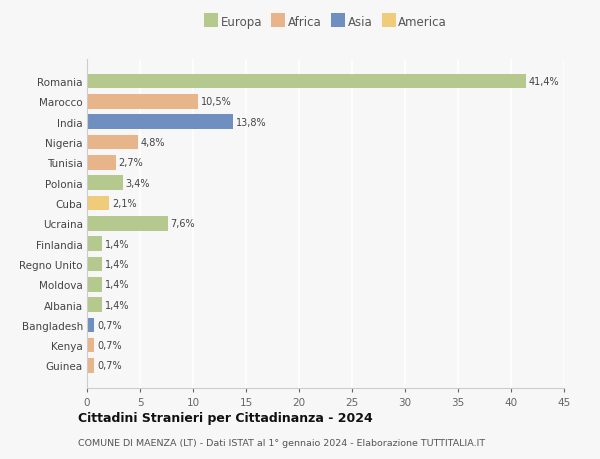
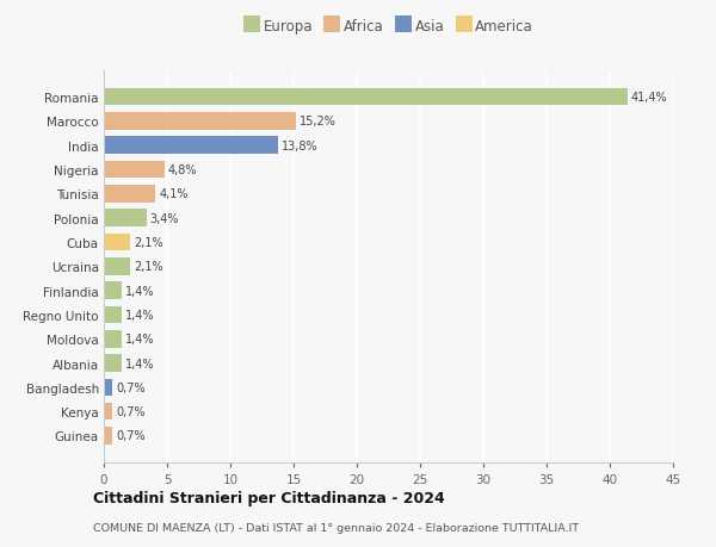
Marocco: 10,5% -> 15,2%
Tunisia: 2,7% -> 4,1%
Ucraina: 7,6% -> 2,1%
